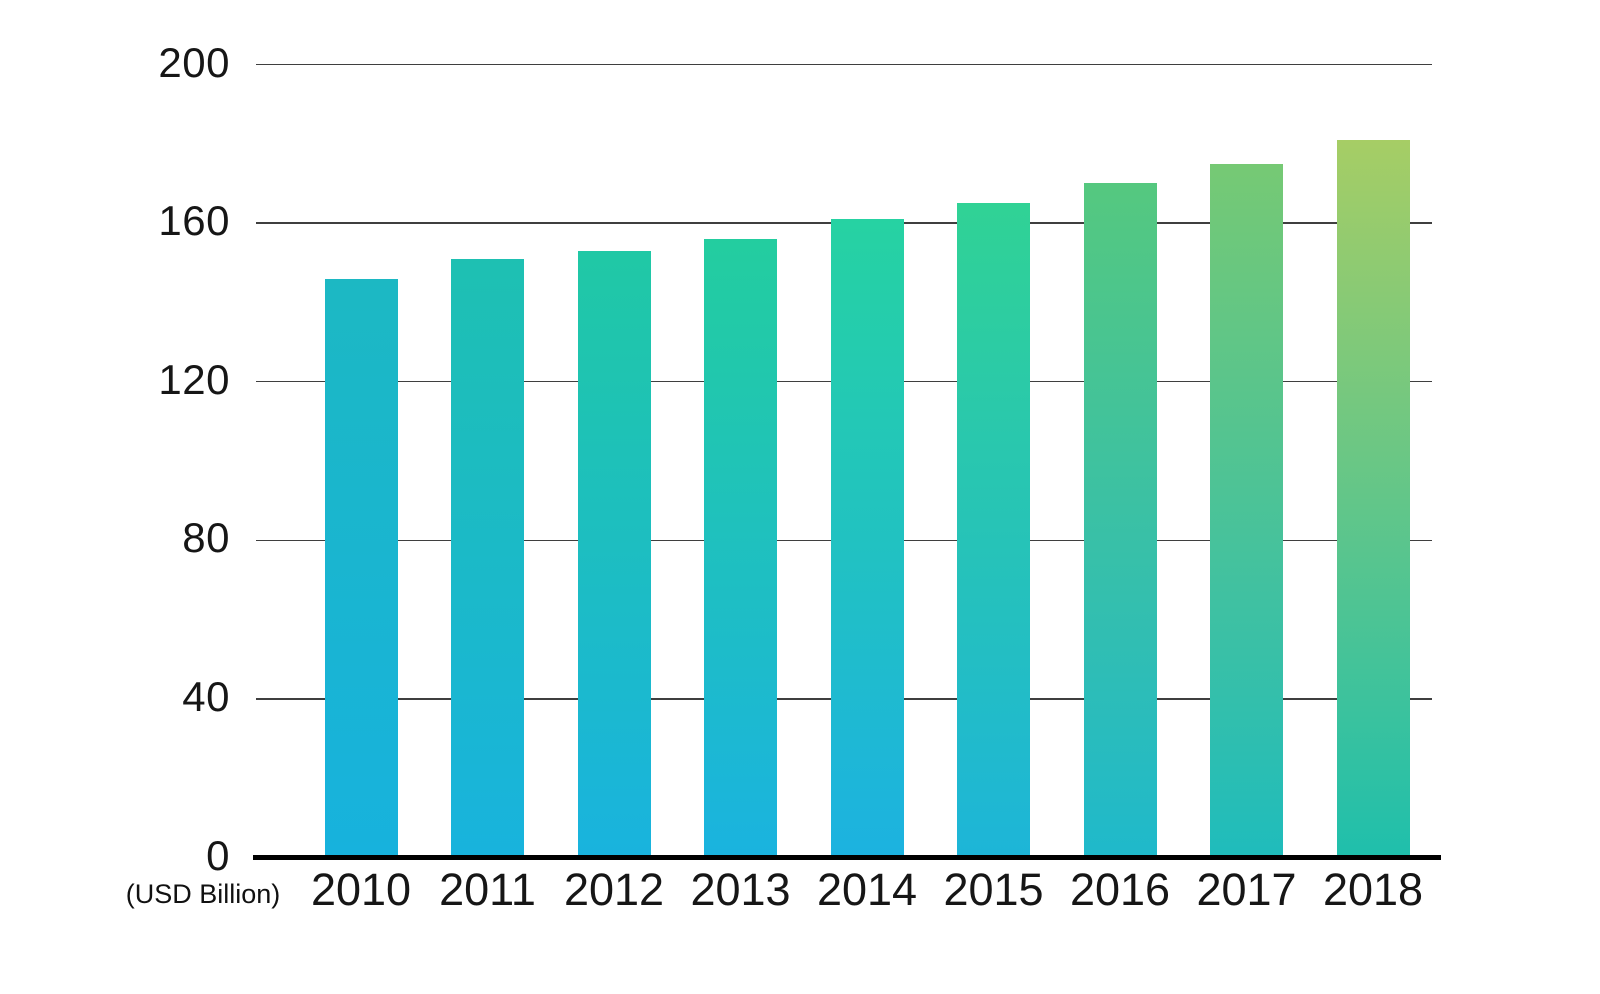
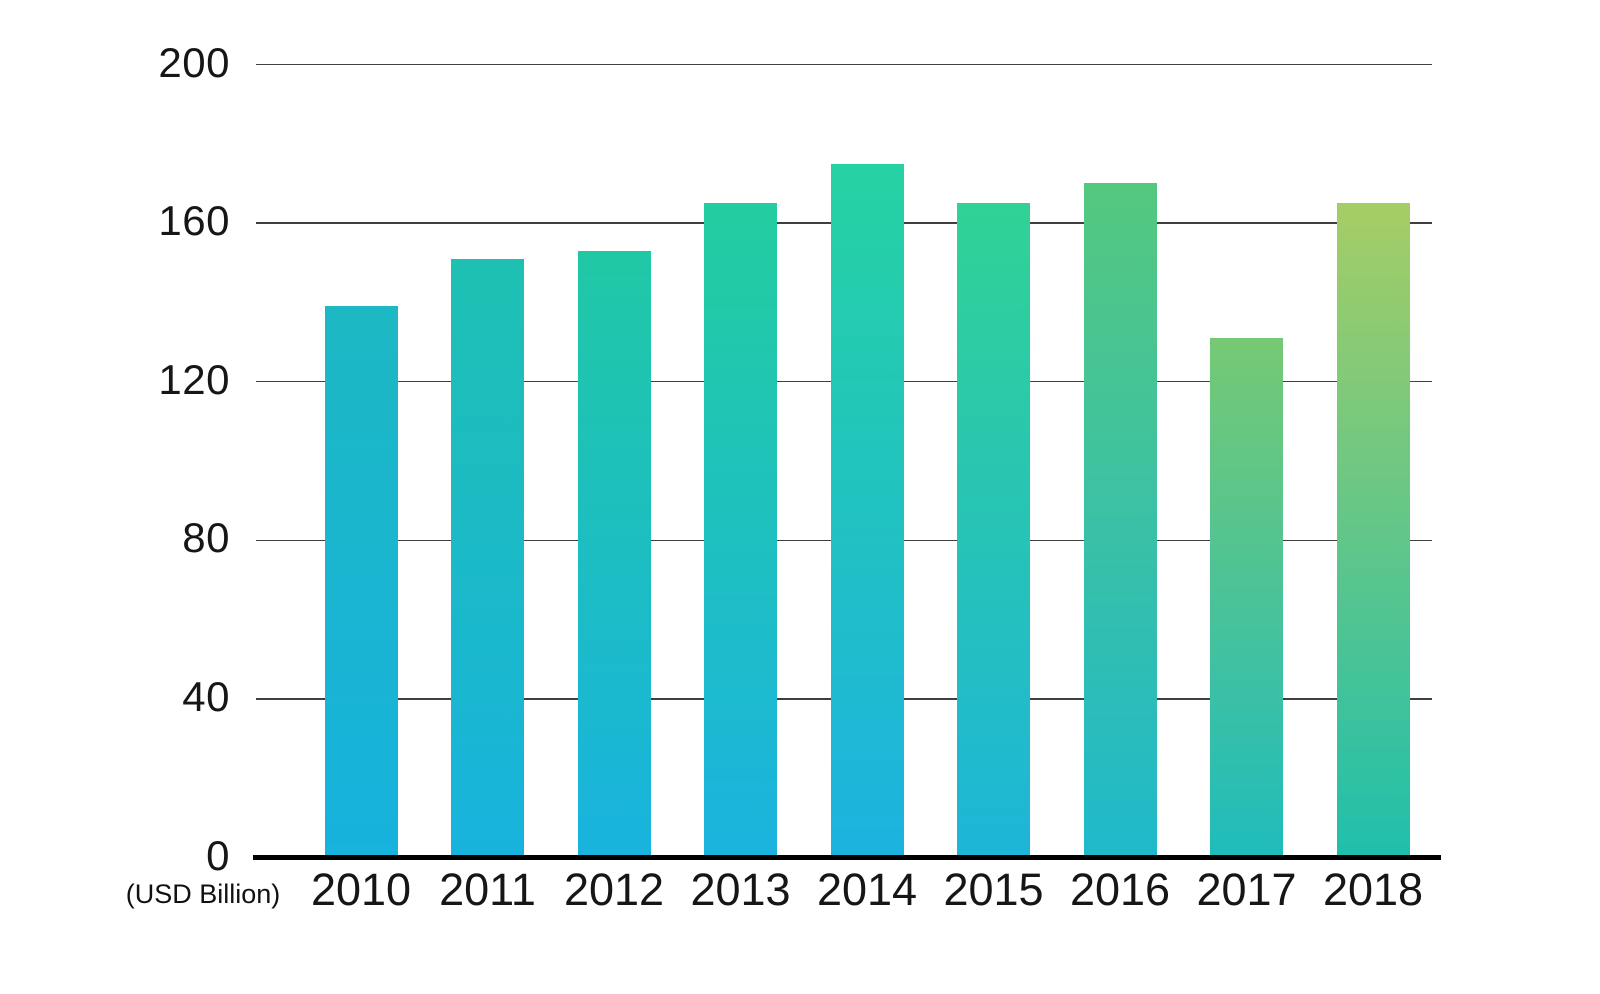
2010: 146 -> 139
2013: 156 -> 165
2014: 161 -> 175
2017: 175 -> 131
2018: 181 -> 165
